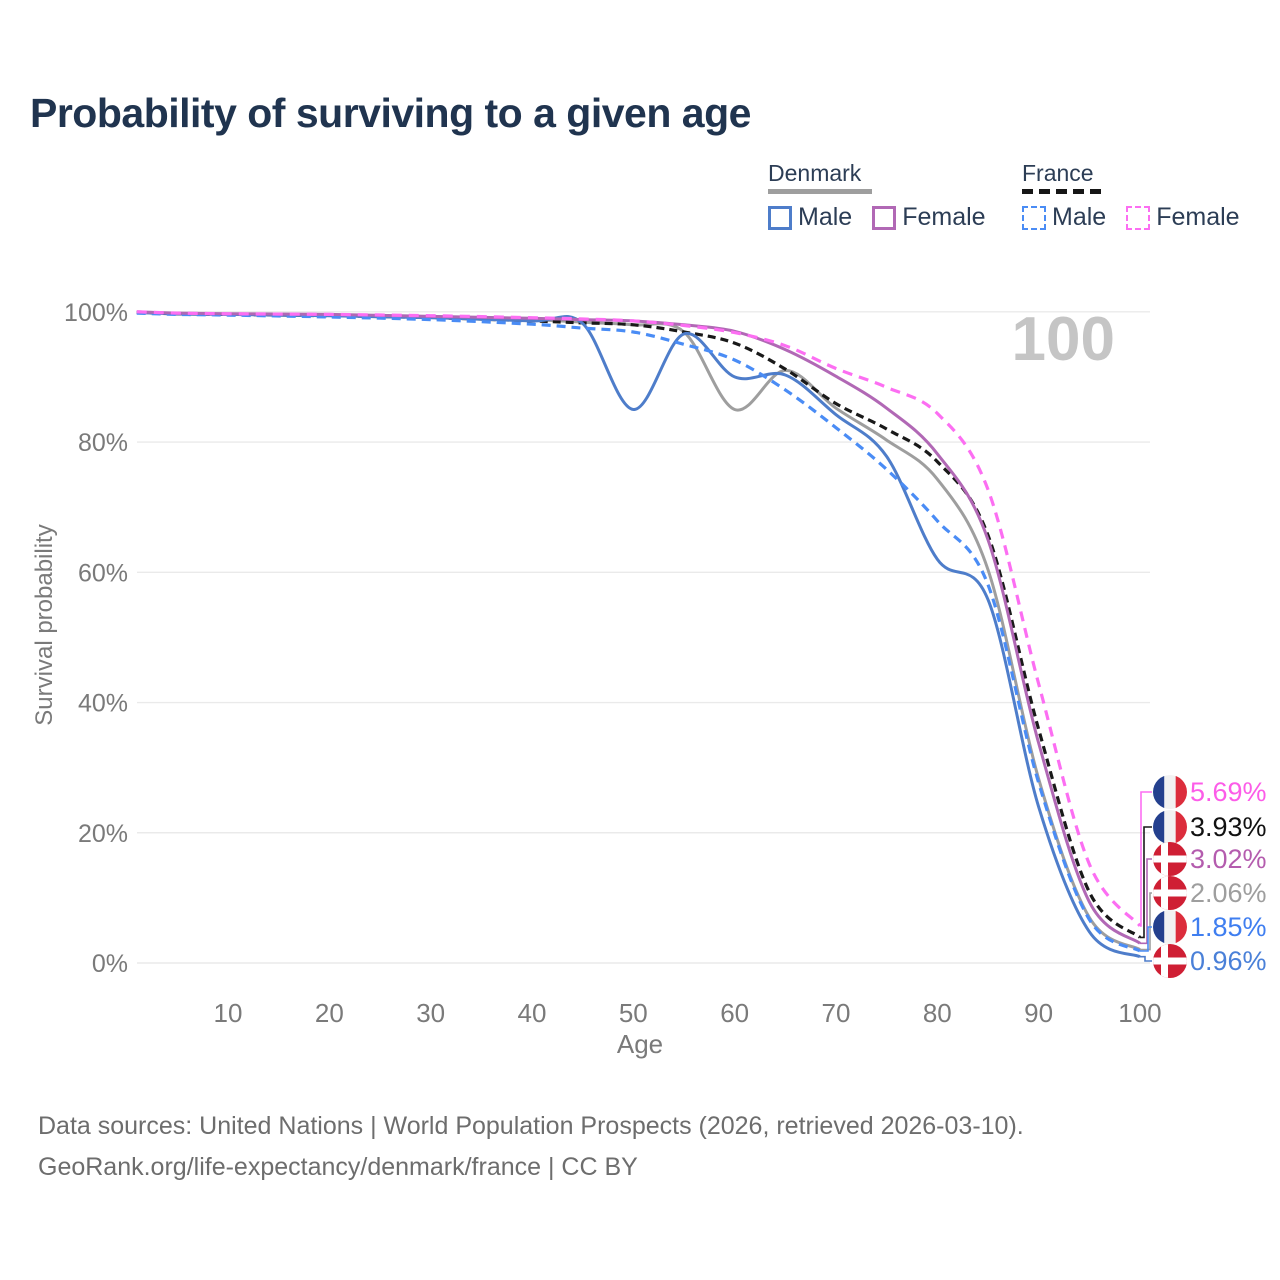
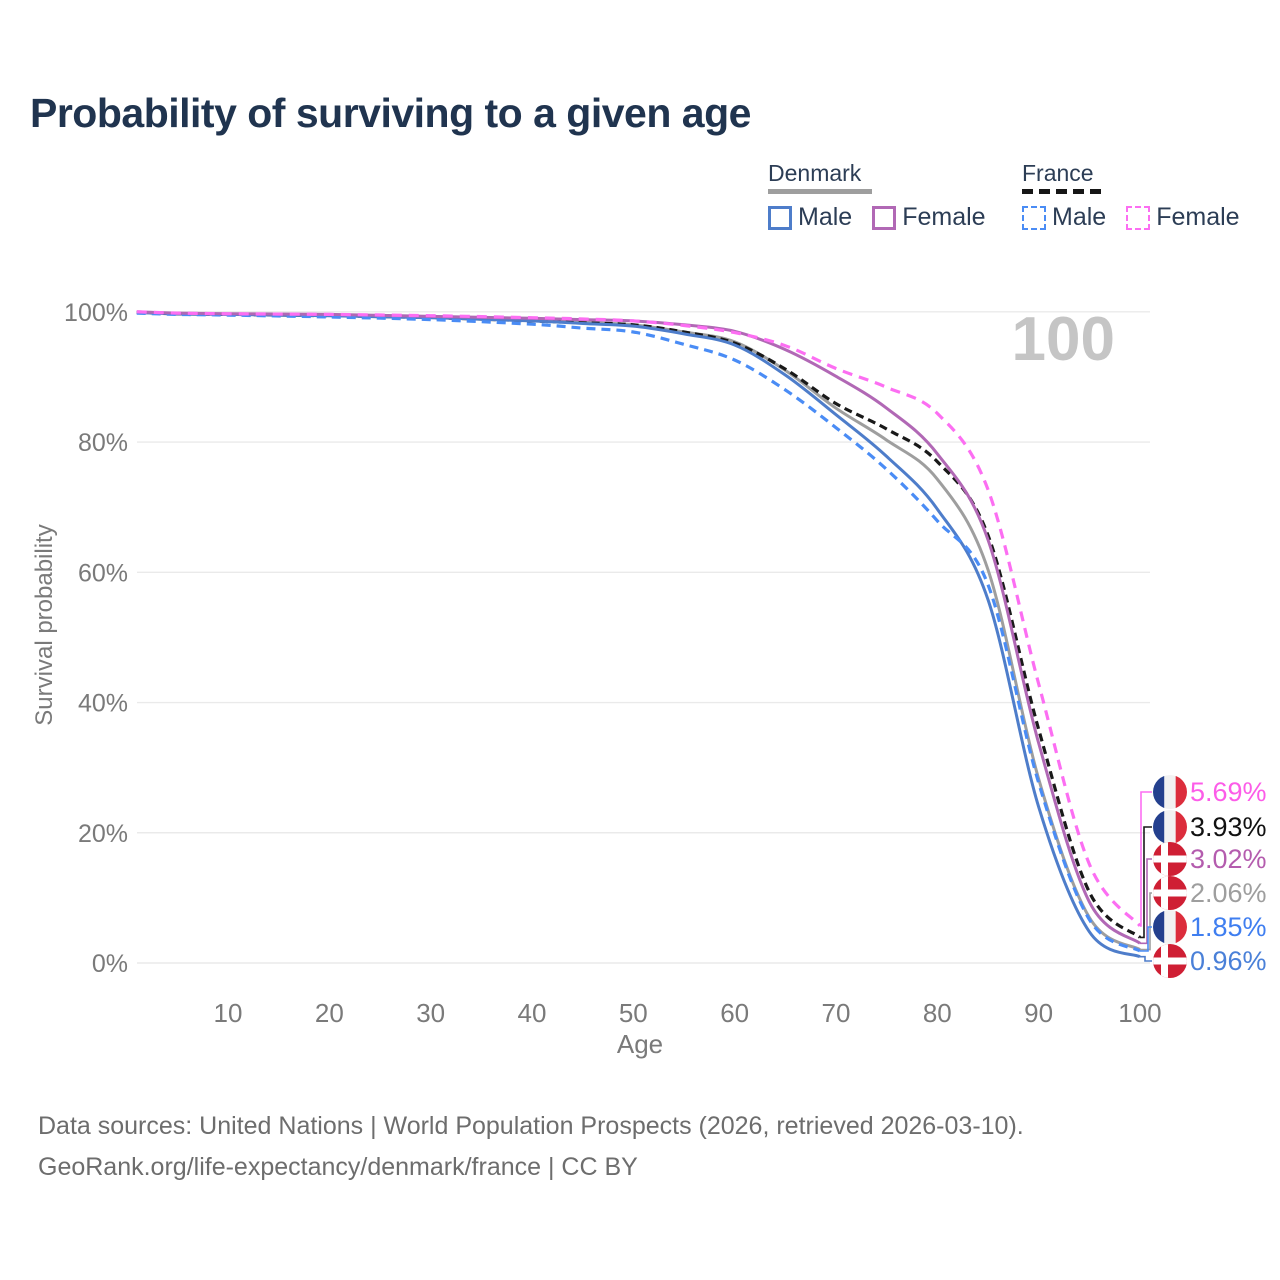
Denmark Male/50: 85% -> 98%
Denmark/60: 85% -> 95%
Denmark Male/60: 90% -> 95%
Denmark Male/80: 62% -> 70%
